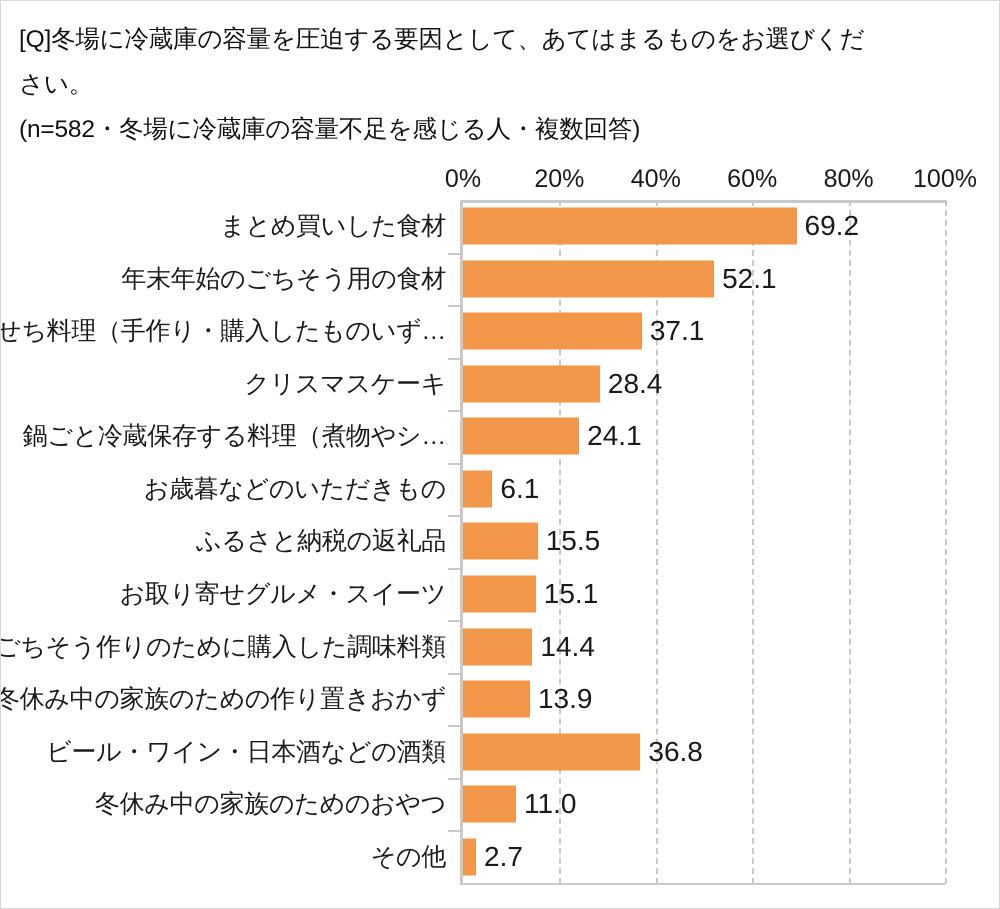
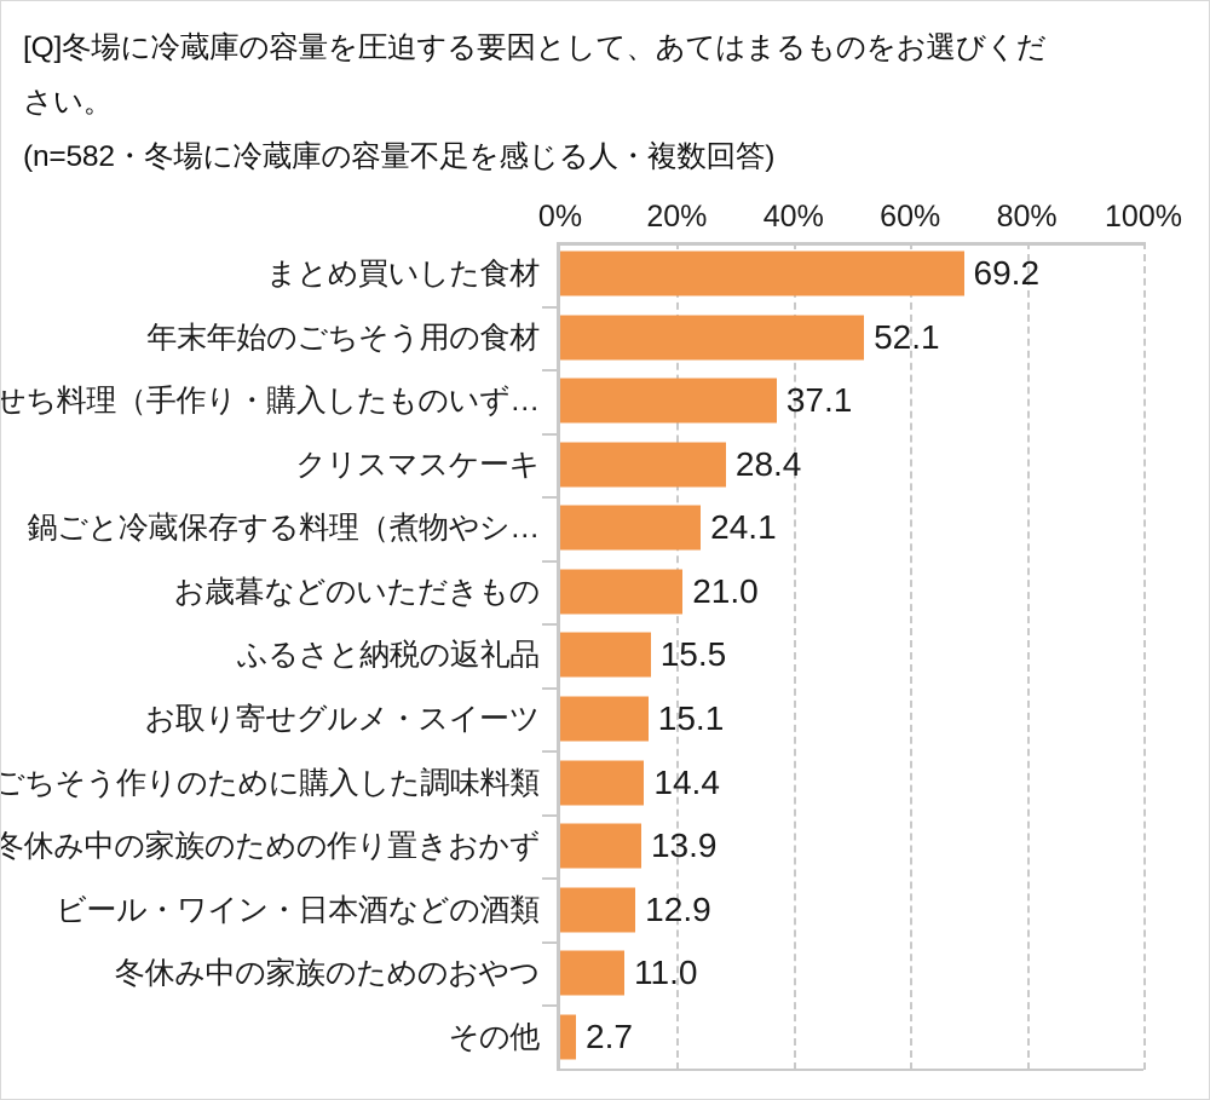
お歳暮などのいただきもの: 6.1 -> 21.0
ビール・ワイン・日本酒などの酒類: 36.8 -> 12.9
